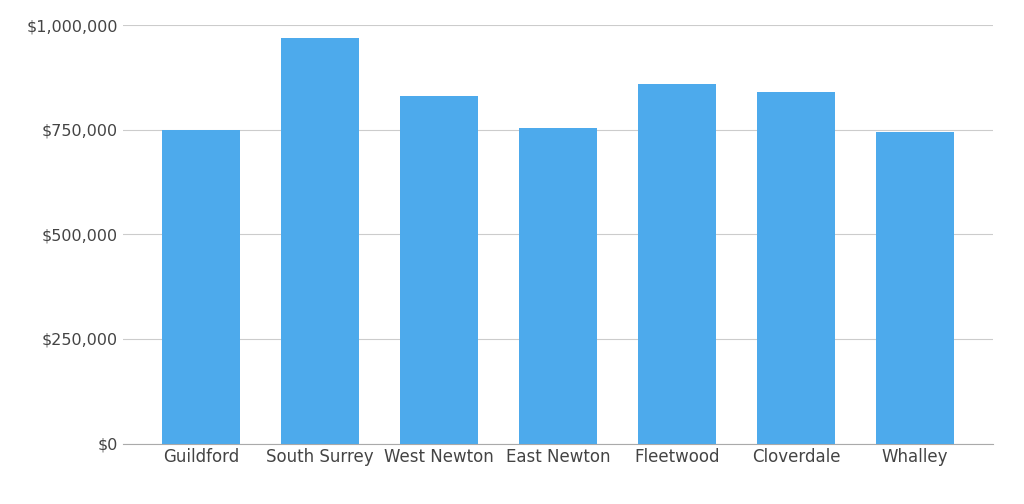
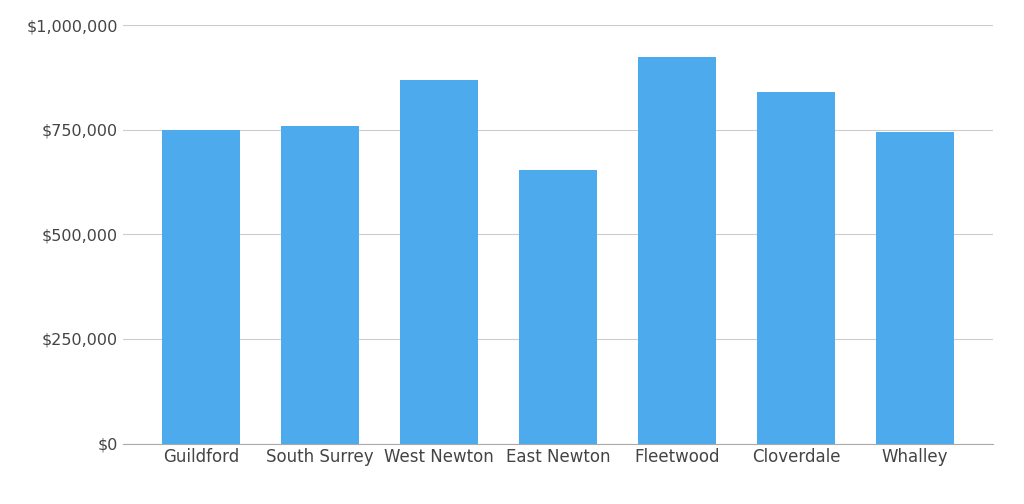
South Surrey: $970,000 -> $760,000
West Newton: $830,000 -> $870,000
East Newton: $755,000 -> $655,000
Fleetwood: $860,000 -> $925,000
